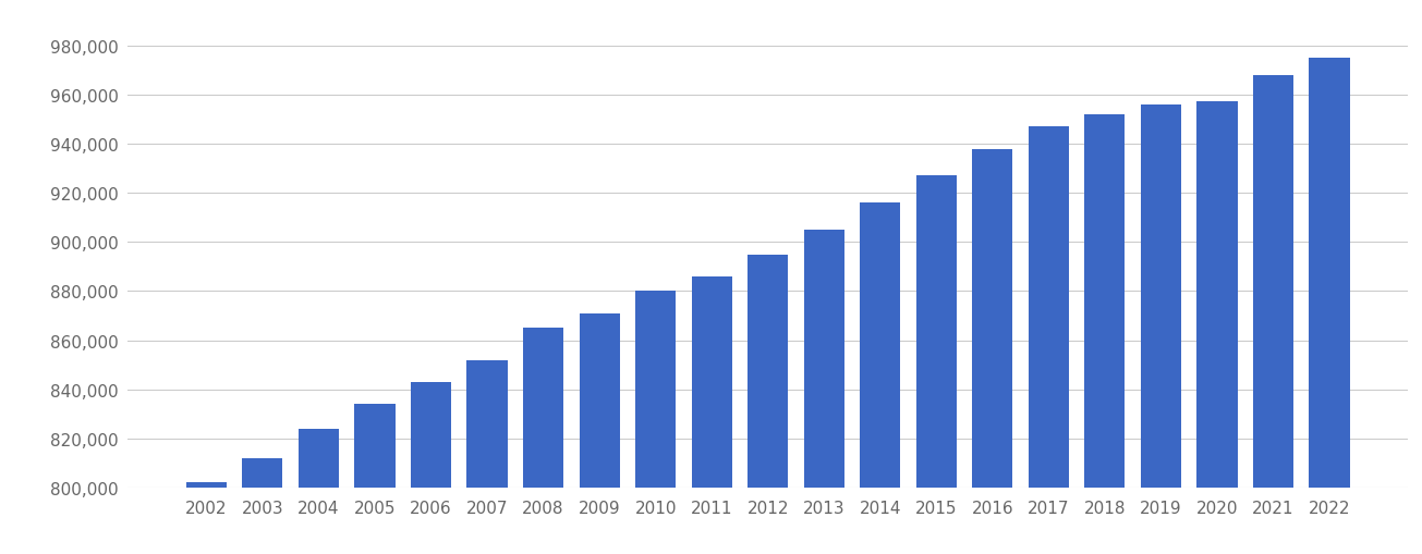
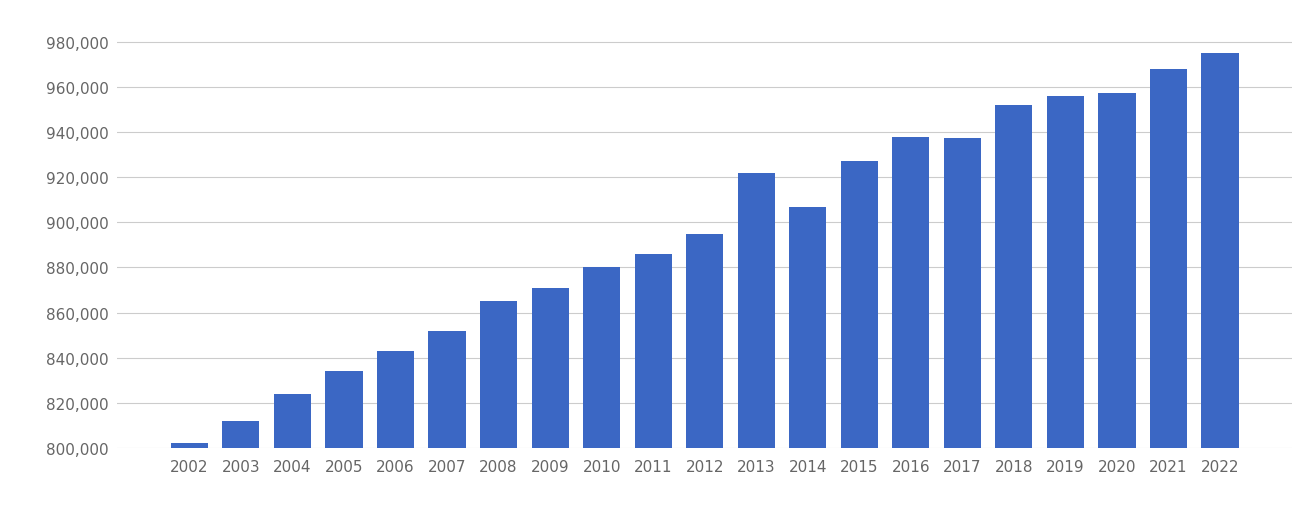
2013: 905,000 -> 922,000
2014: 916,000 -> 907,000
2017: 947,000 -> 937,500
